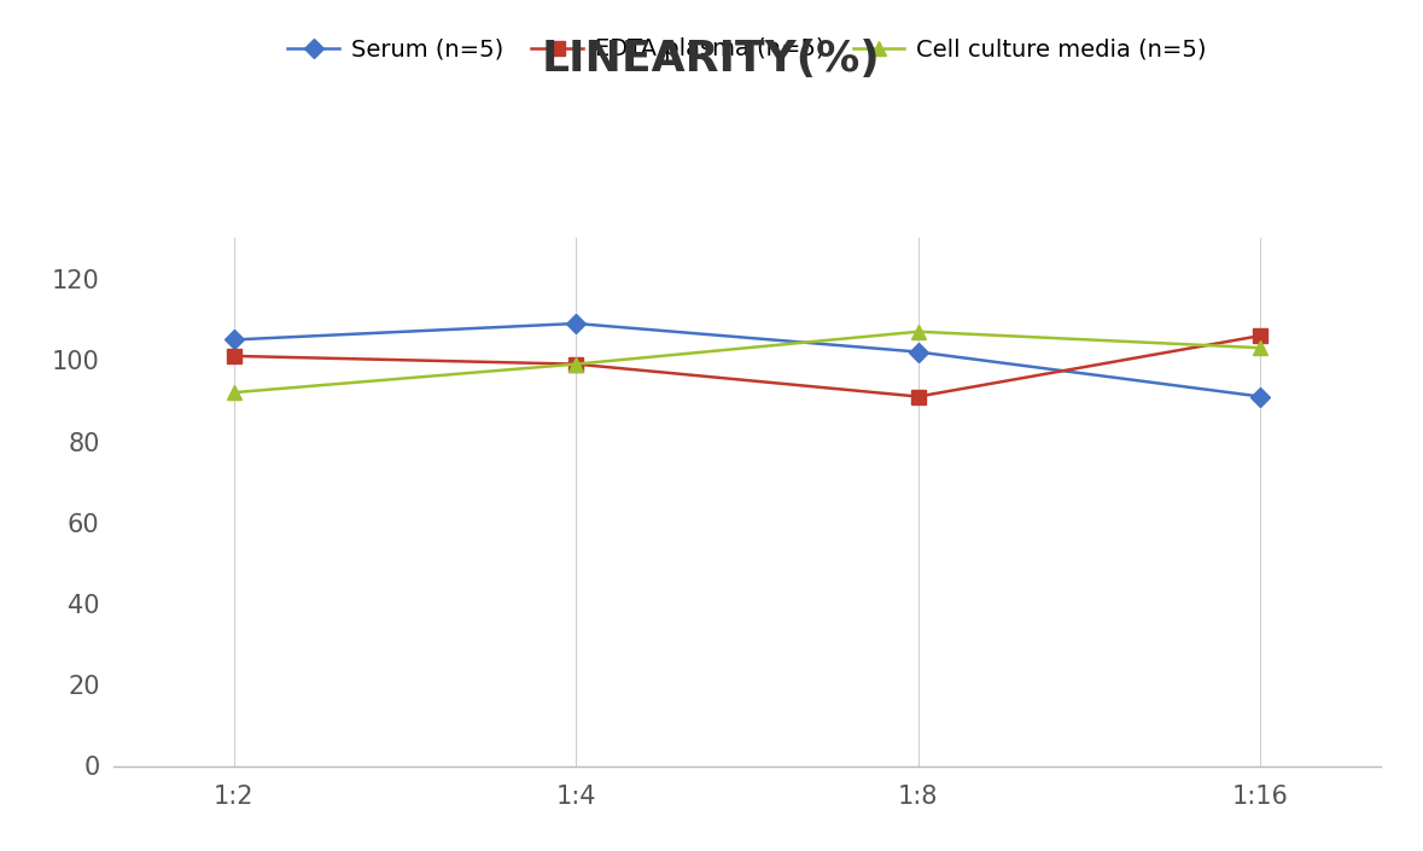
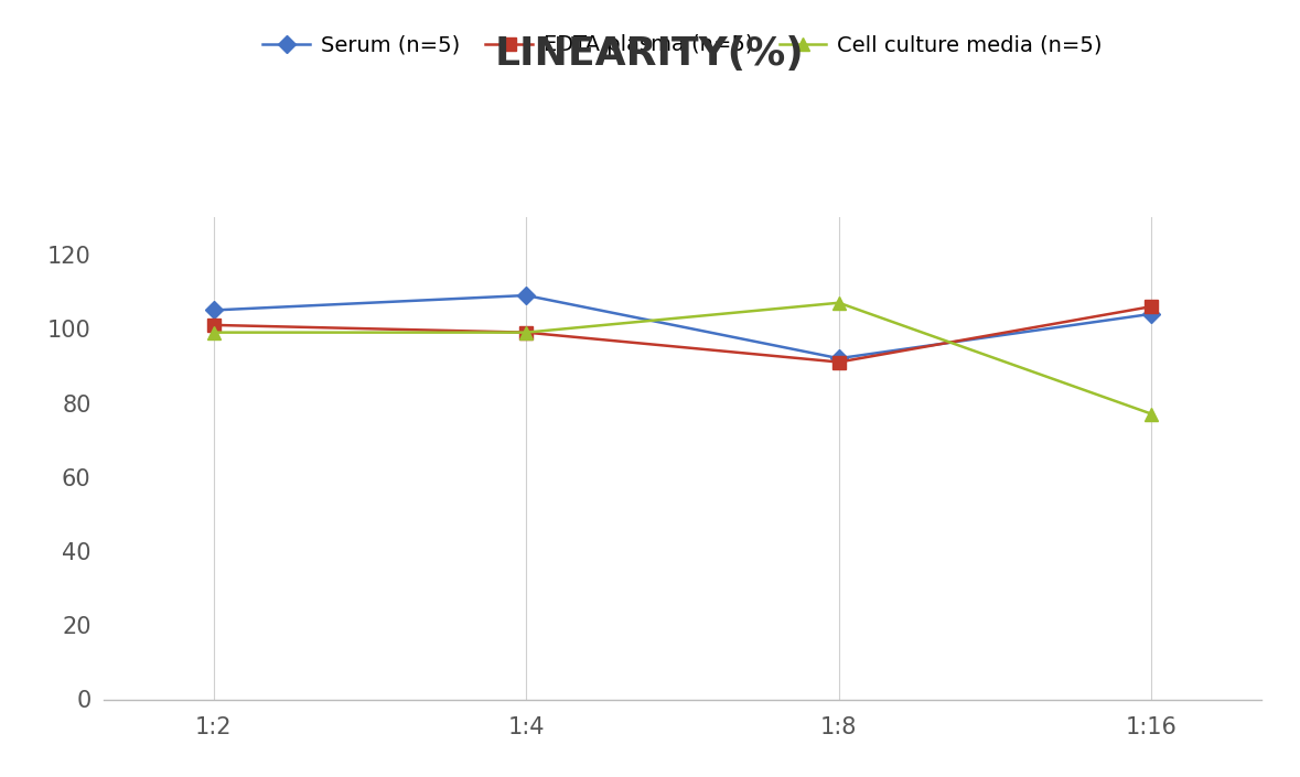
Cell culture media (n=5)/1:2: 92 -> 99
Serum (n=5)/1:8: 102 -> 92
Serum (n=5)/1:16: 91 -> 104
Cell culture media (n=5)/1:16: 103 -> 77
